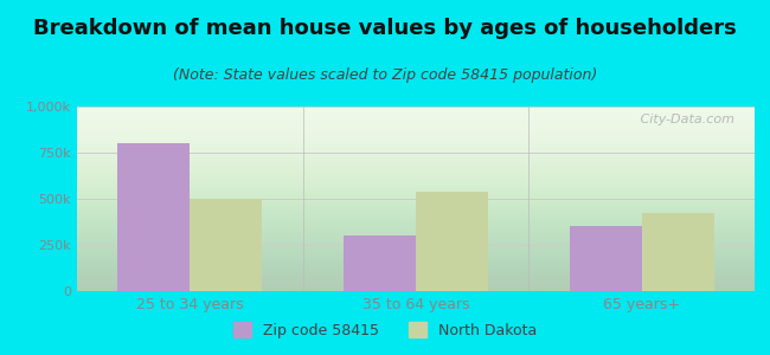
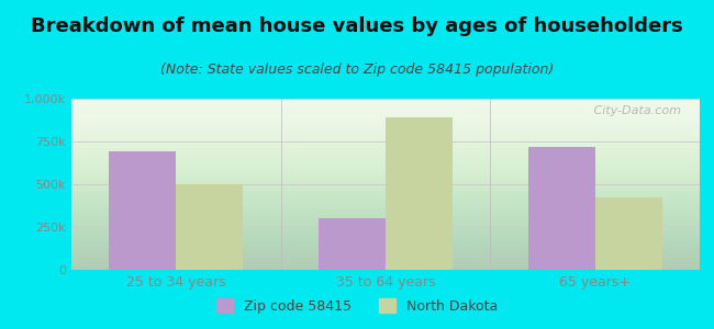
Zip code 58415/25 to 34 years: 800k -> 690k
North Dakota/35 to 64 years: 540k -> 890k
Zip code 58415/65 years+: 350k -> 720k
